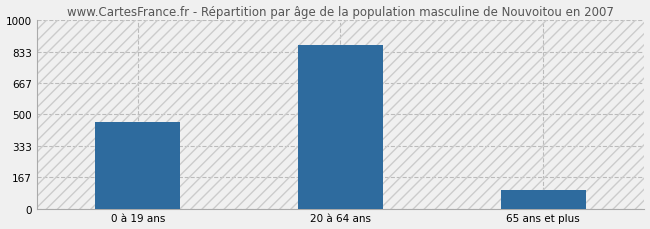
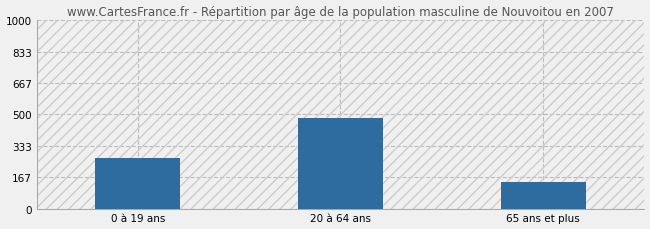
0 à 19 ans: 460 -> 270
20 à 64 ans: 870 -> 480
65 ans et plus: 100 -> 140
